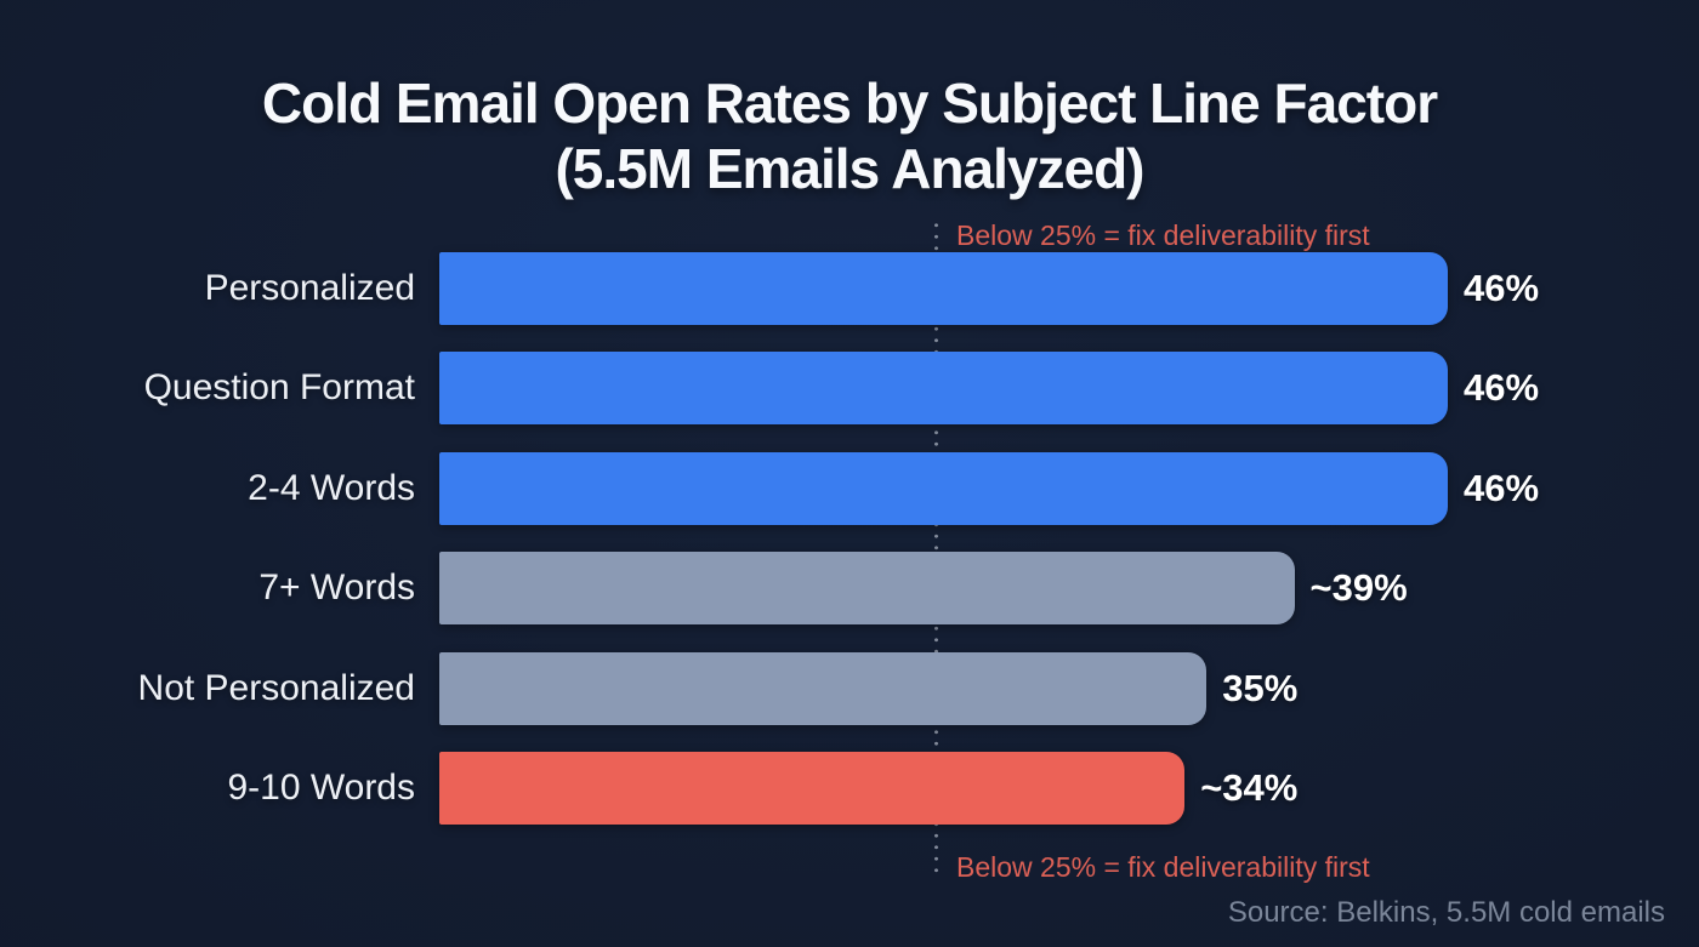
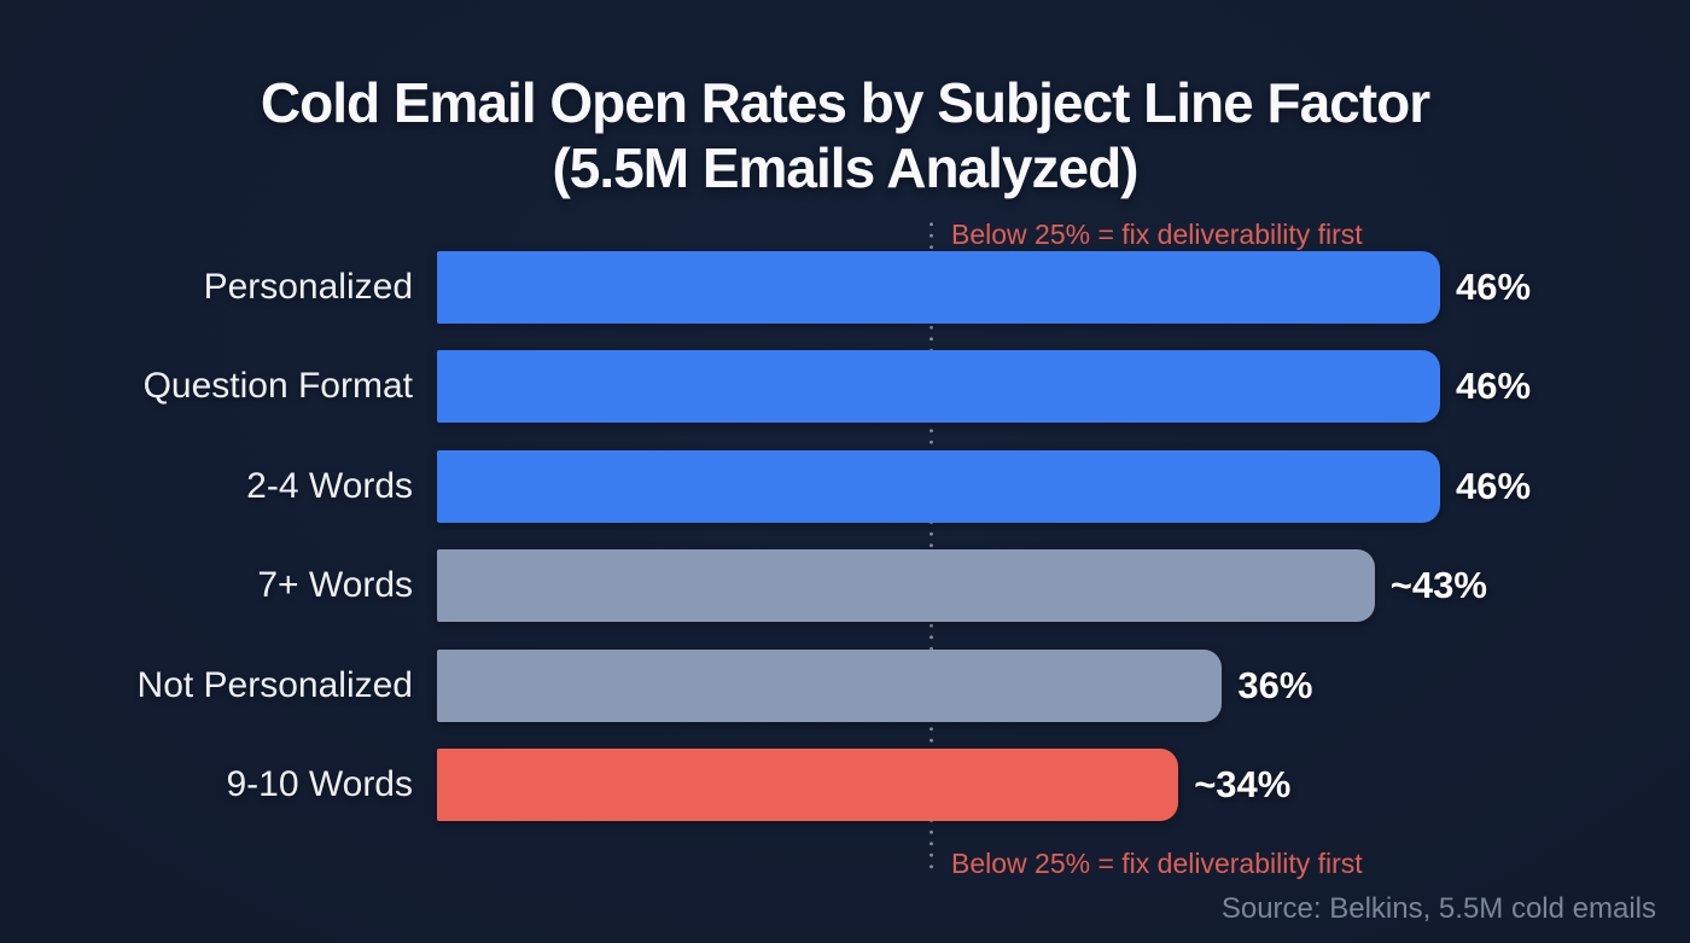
7+ Words: 39 -> 43
Not Personalized: 35% -> 36%
